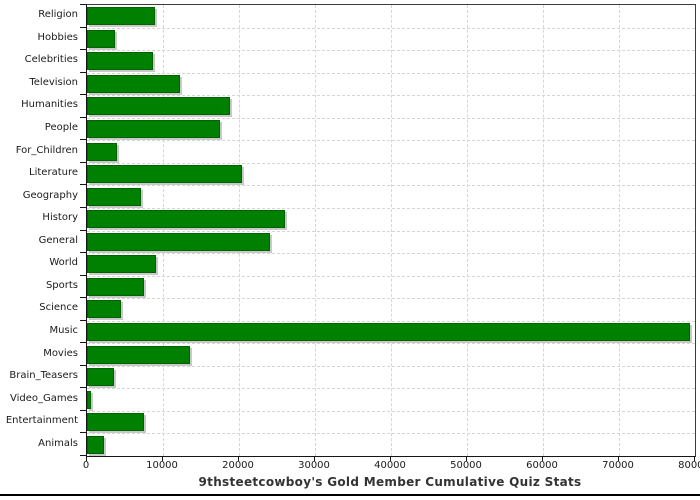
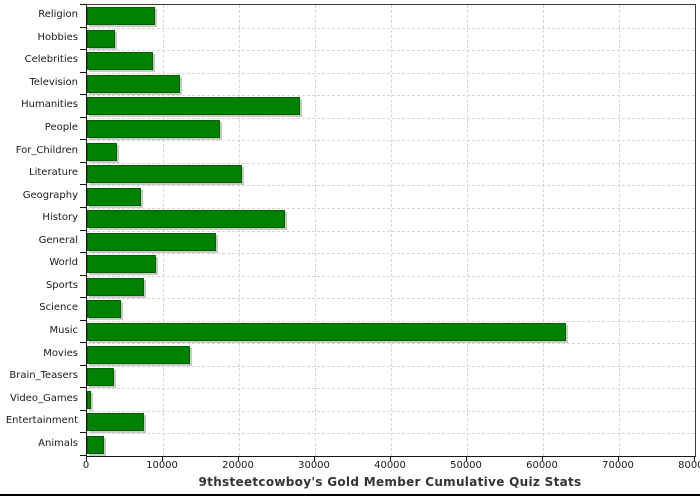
Humanities: 19000 -> 28000
General: 24000 -> 17000
Music: 79000 -> 63000
